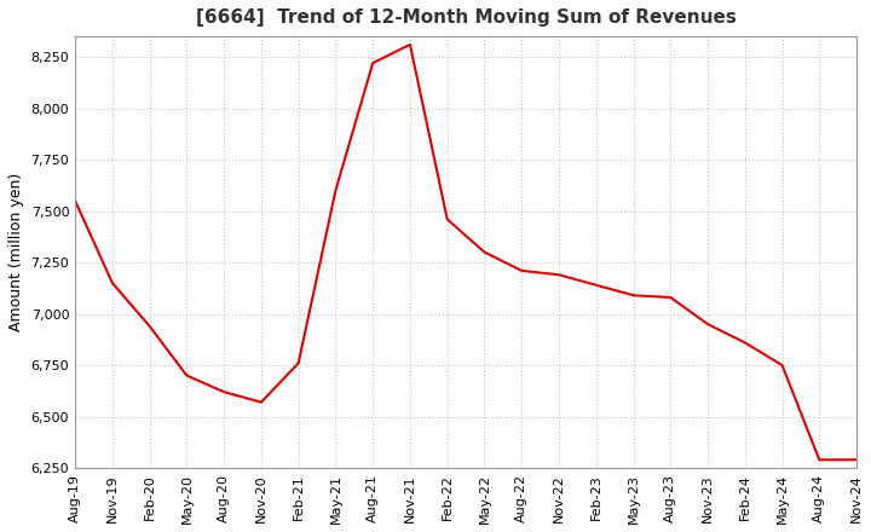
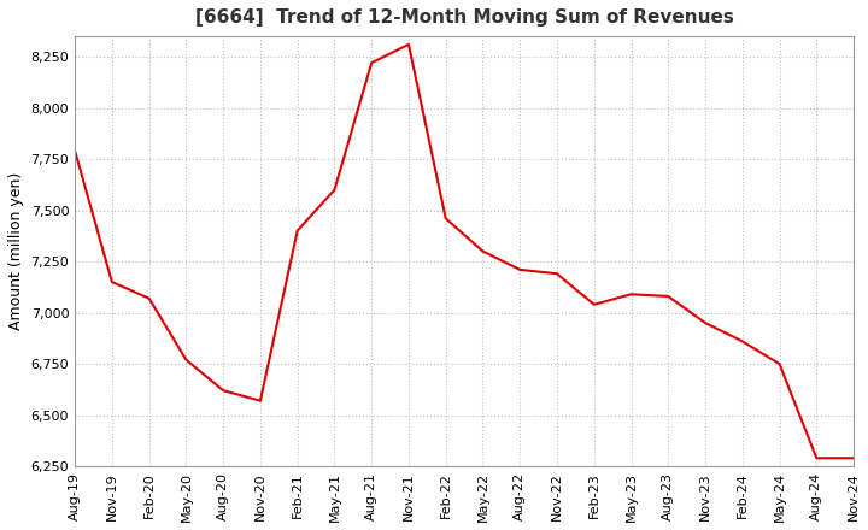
Aug-19: 7,550 -> 7,790
Feb-20: 6,940 -> 7,070
May-20: 6,700 -> 6,770
Feb-21: 6,760 -> 7,400
Feb-23: 7,140 -> 7,040
